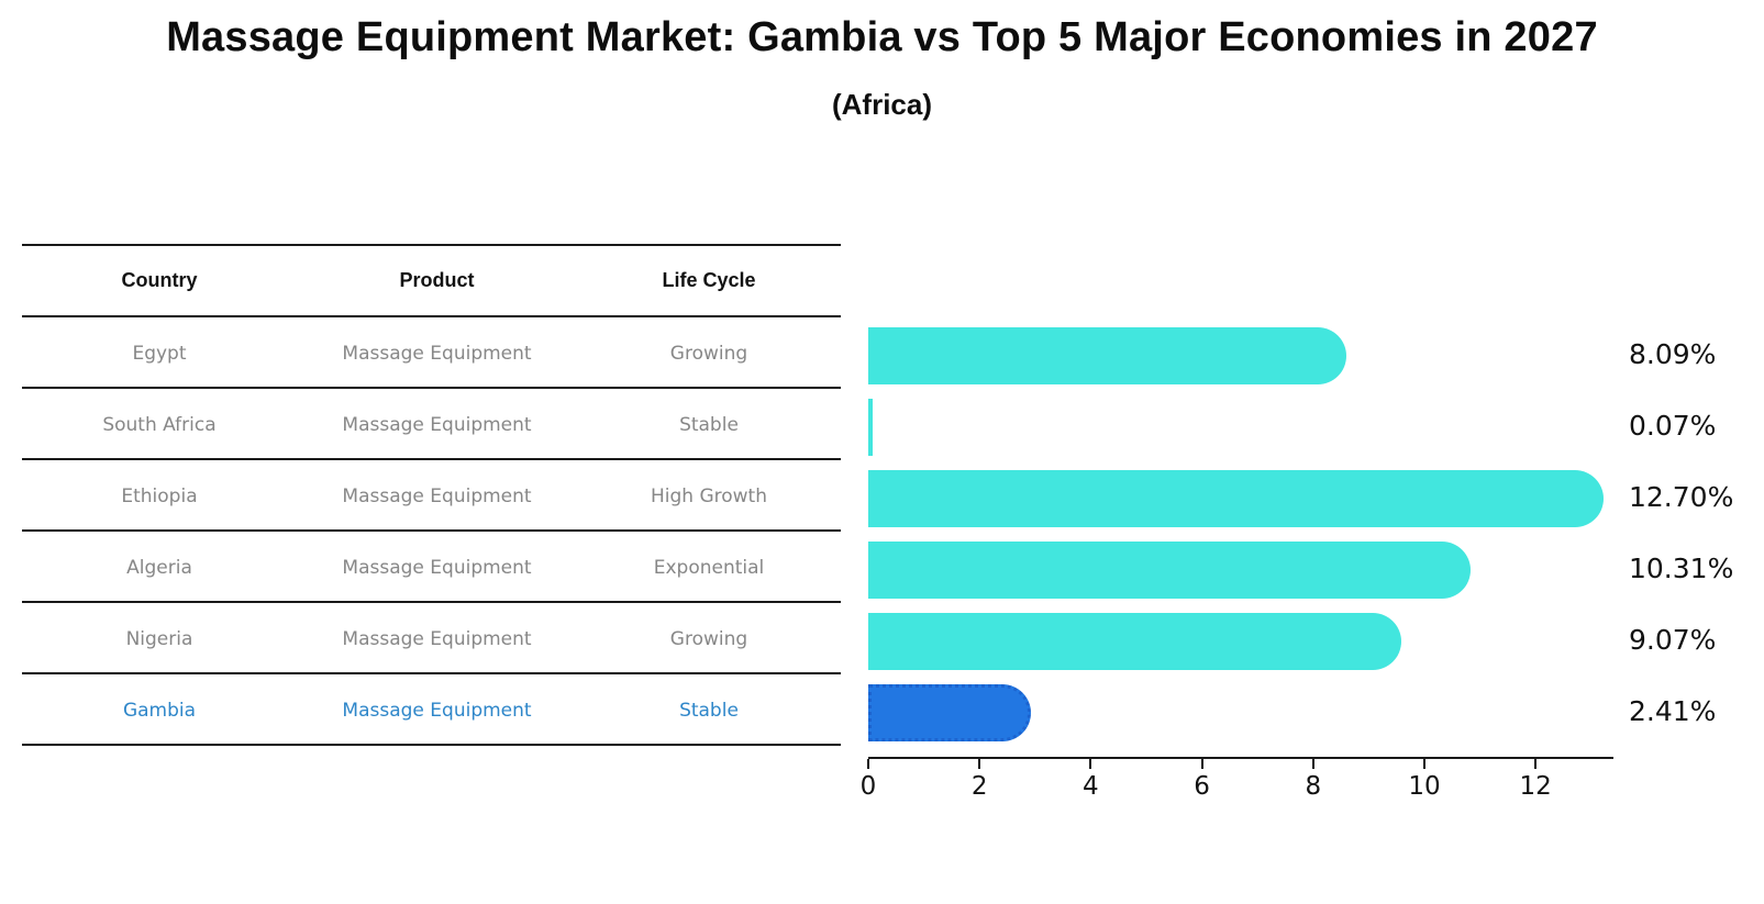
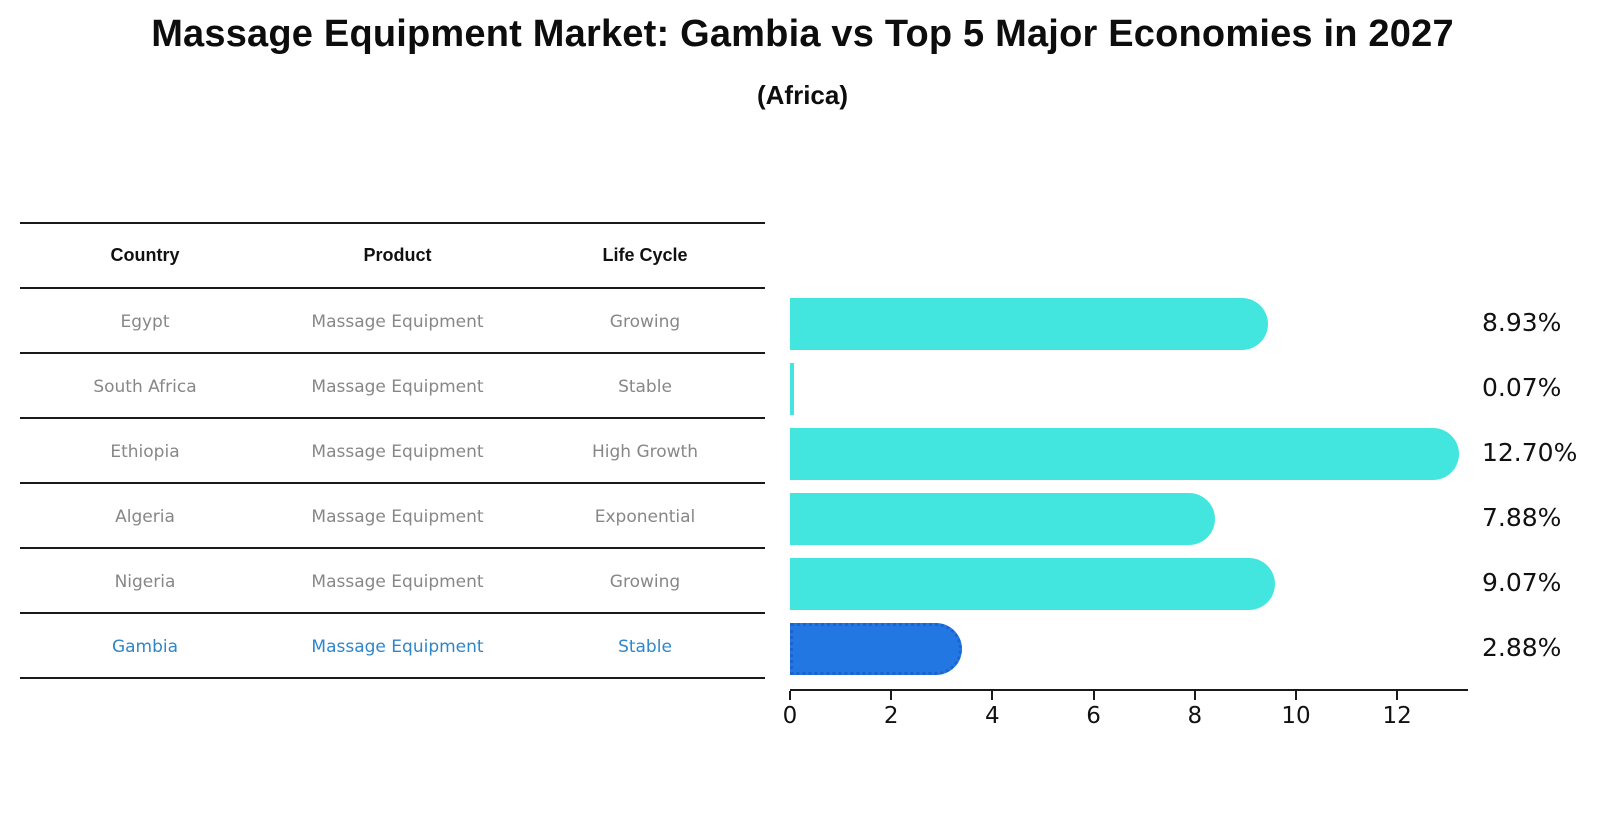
Egypt: 8.09% -> 8.93%
Algeria: 10.31% -> 7.88%
Gambia: 2.41% -> 2.88%
